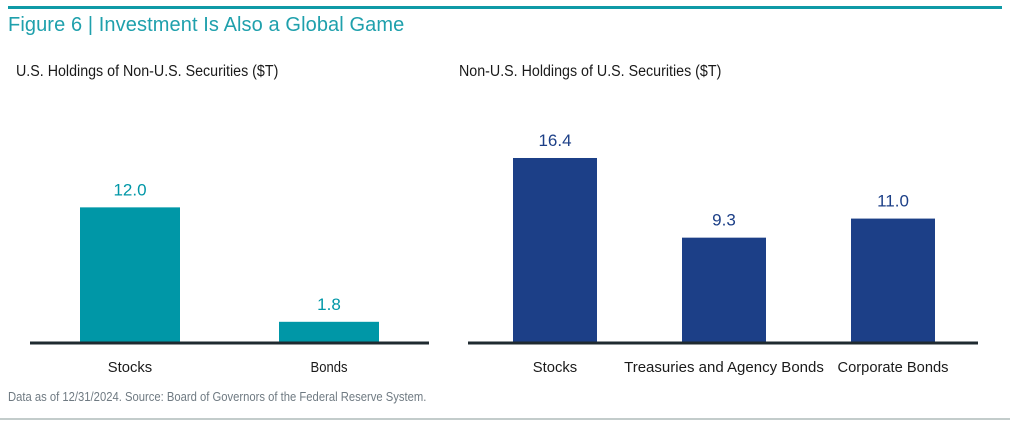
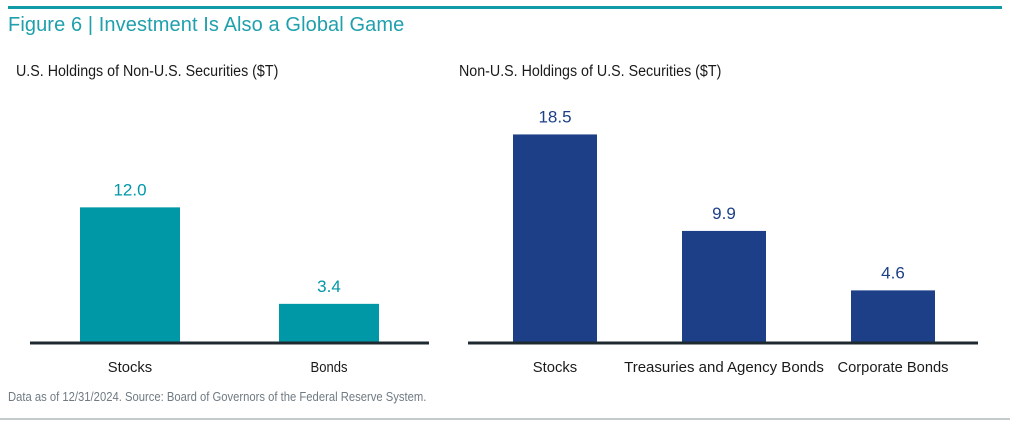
U.S. Holdings of Non-U.S. Securities ($T)/Bonds: 1.8 -> 3.4
Non-U.S. Holdings of U.S. Securities ($T)/Stocks: 16.4 -> 18.5
Non-U.S. Holdings of U.S. Securities ($T)/Treasuries and Agency Bonds: 9.3 -> 9.9
Non-U.S. Holdings of U.S. Securities ($T)/Corporate Bonds: 11.0 -> 4.6
